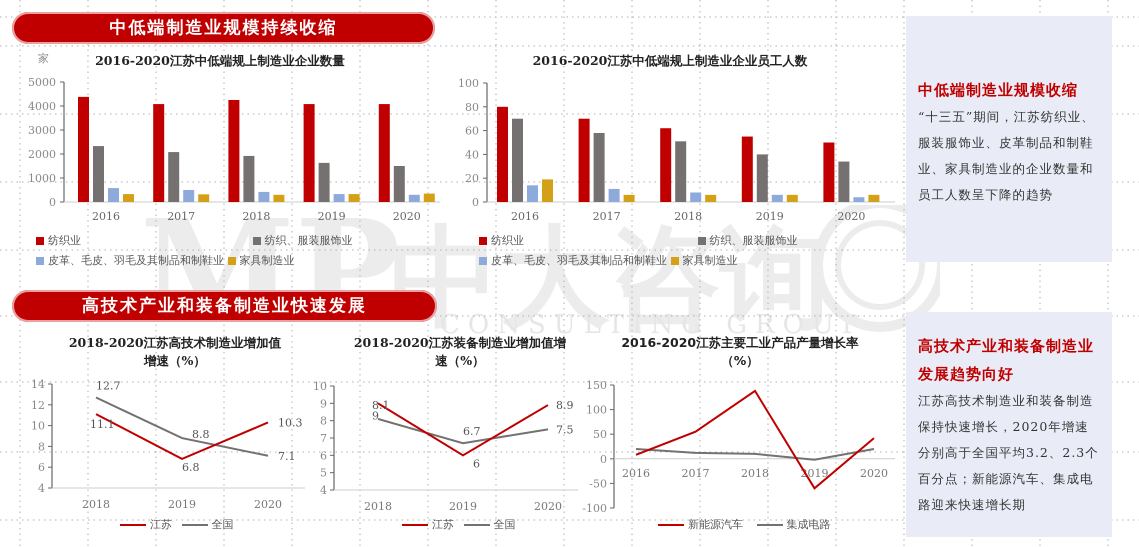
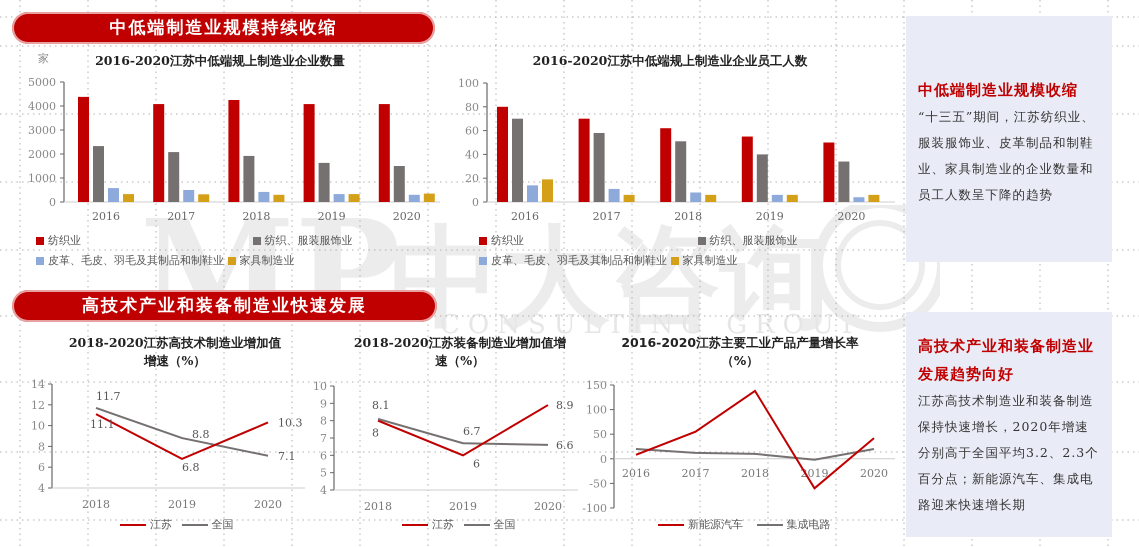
2018-2020江苏高技术制造业增加值增速（%）/全国/2018: 12.7 -> 11.7
2018-2020江苏装备制造业增加值增速（%）/江苏/2018: 9 -> 8
2018-2020江苏装备制造业增加值增速（%）/全国/2020: 7.5 -> 6.6
